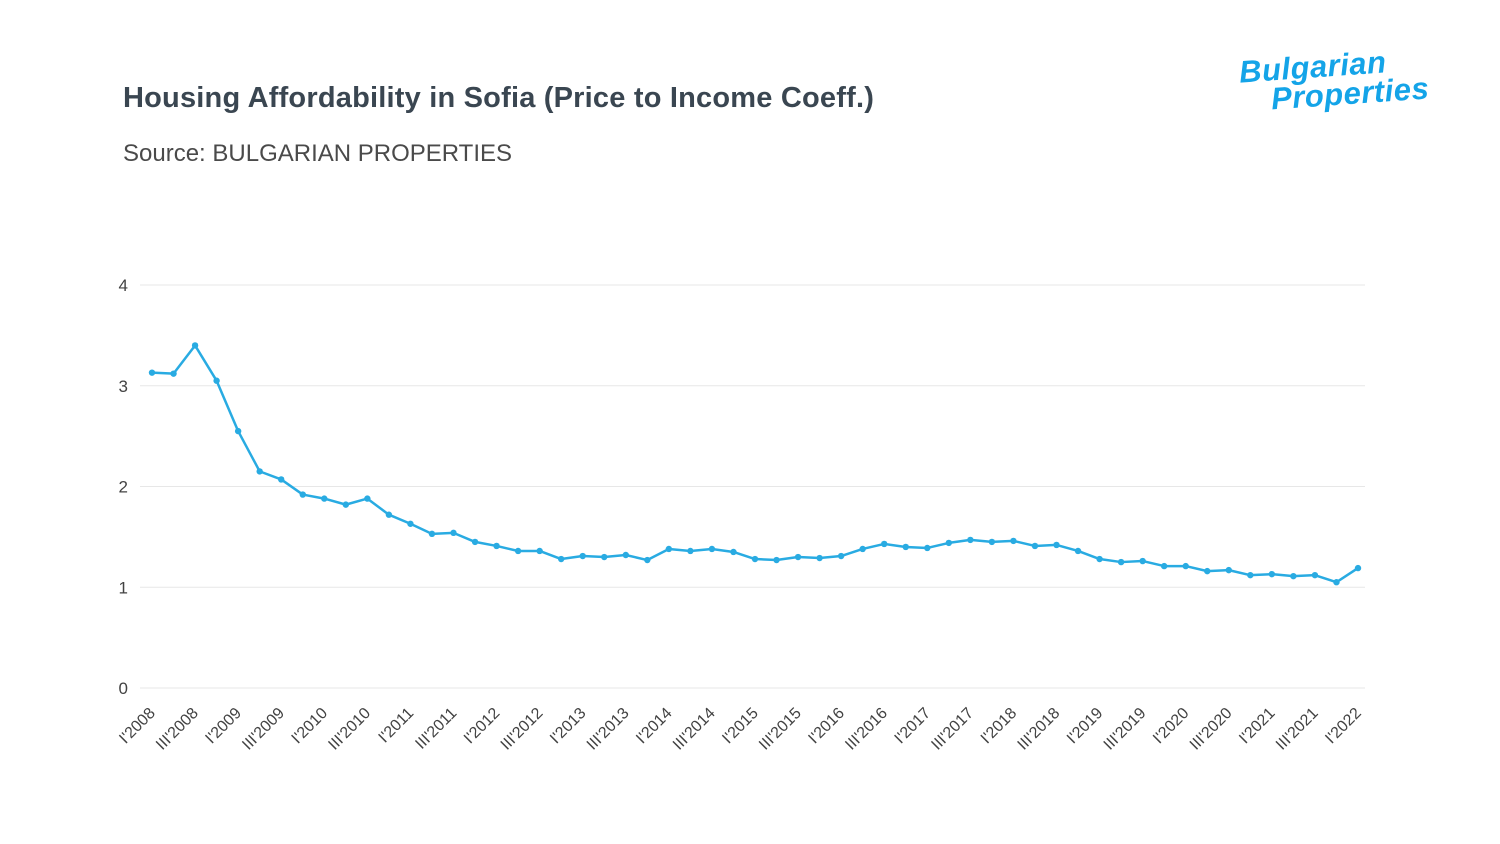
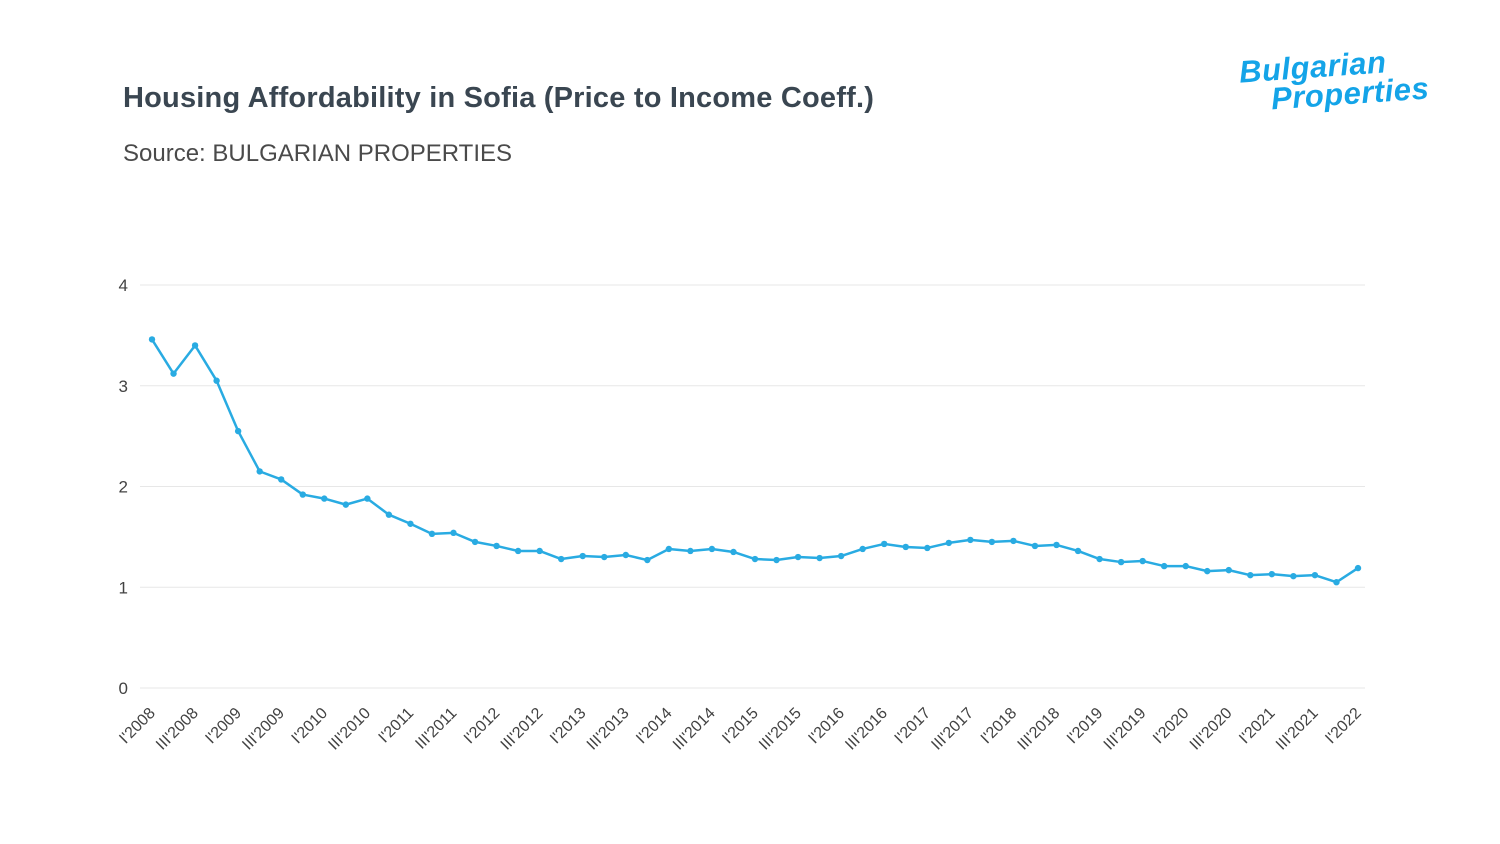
I'2008: 3.13 -> 3.46
